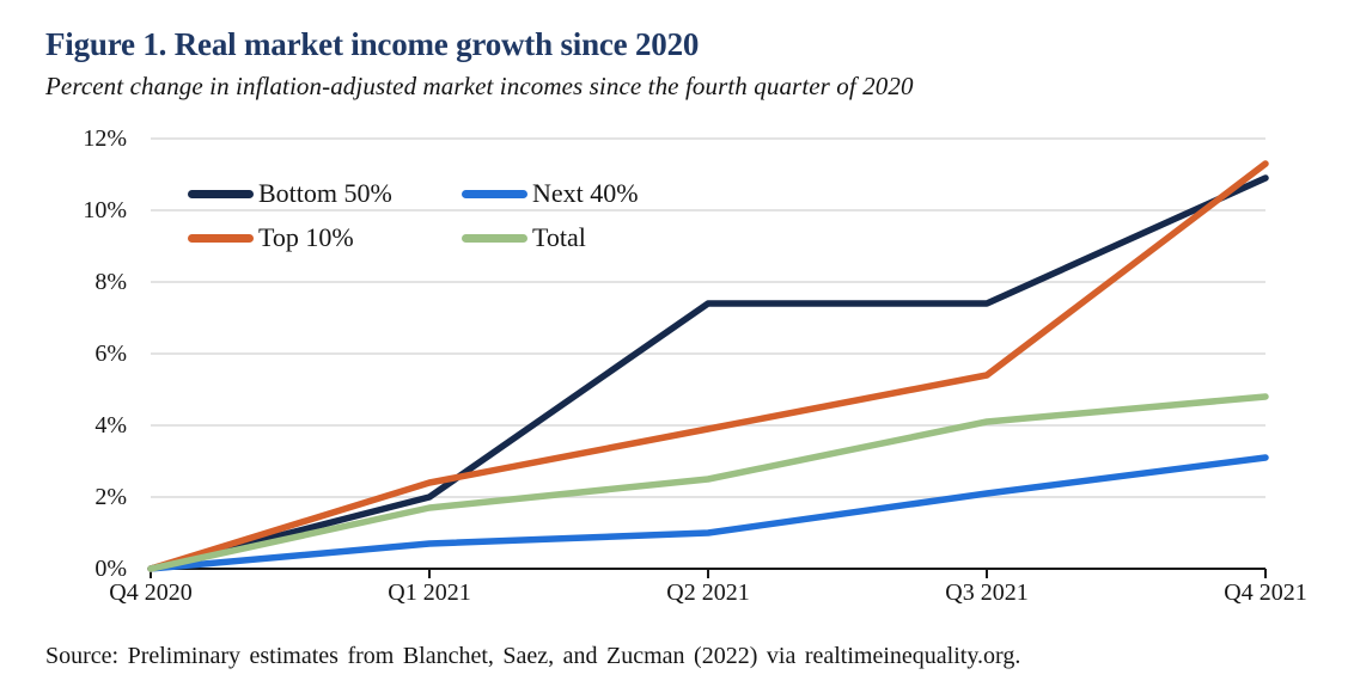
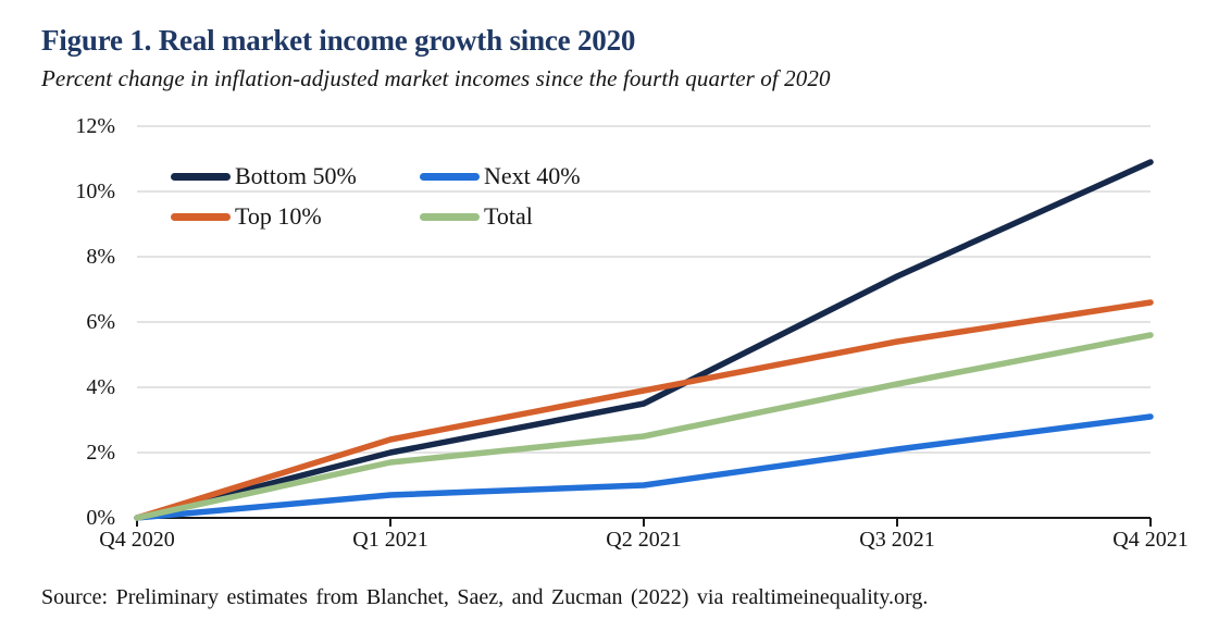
Bottom 50%/Q2 2021: 7.4% -> 3.5%
Top 10%/Q4 2021: 11.3% -> 6.6%
Total/Q4 2021: 4.8% -> 5.6%
